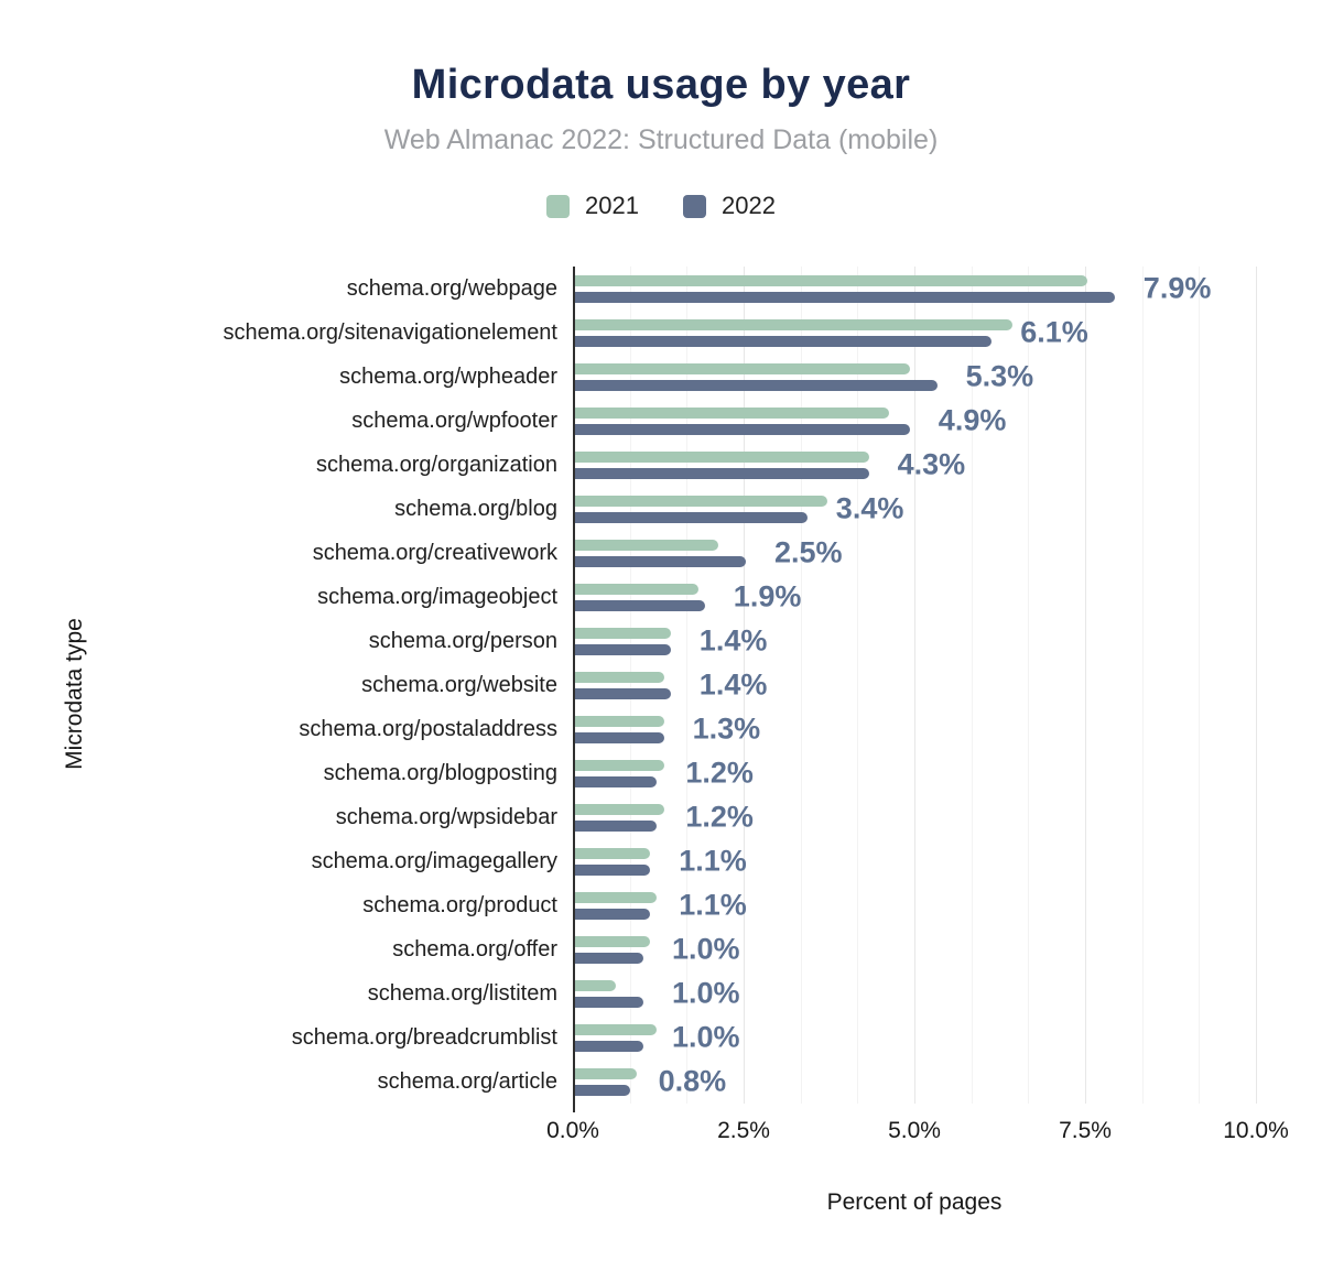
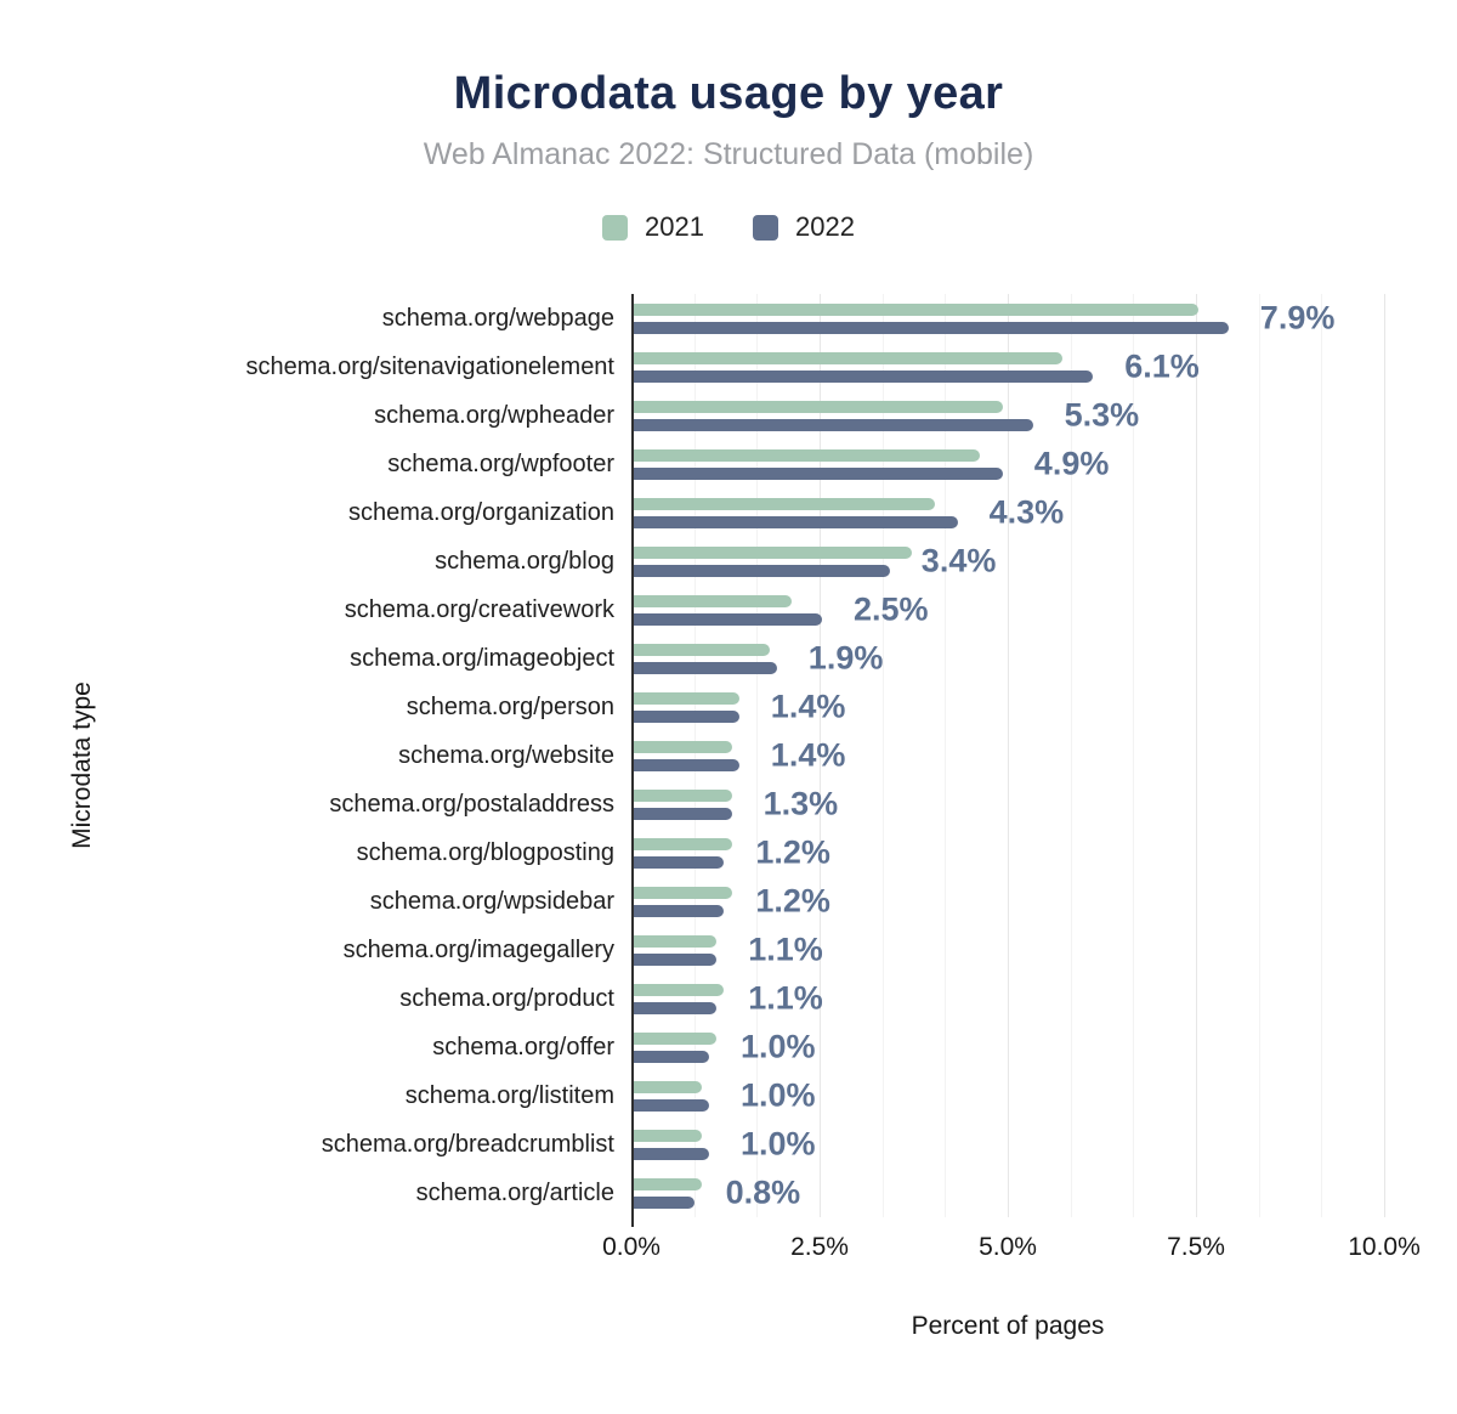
2021/schema.org/sitenavigationelement: 6.4% -> 5.7%
2021/schema.org/organization: 4.3% -> 4.0%
2021/schema.org/listitem: 0.6% -> 0.9%
2021/schema.org/breadcrumblist: 1.2% -> 0.9%
